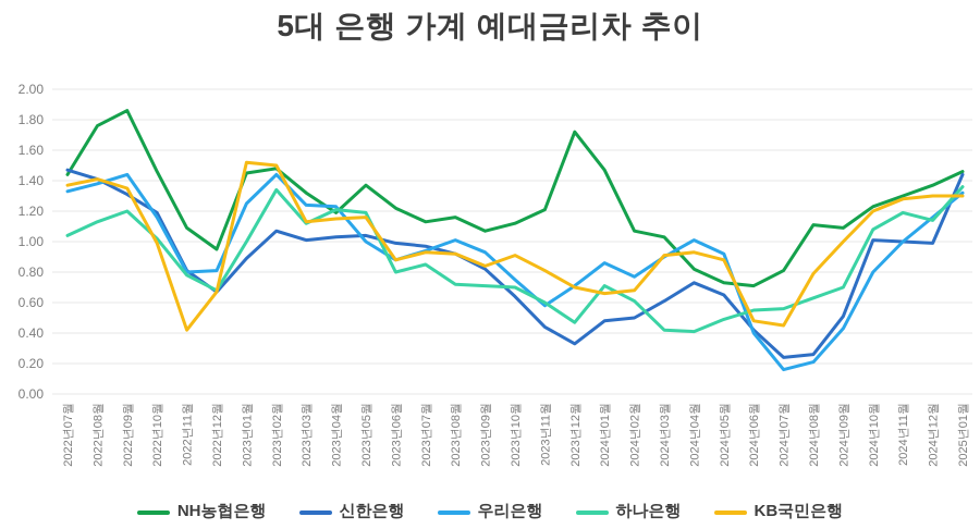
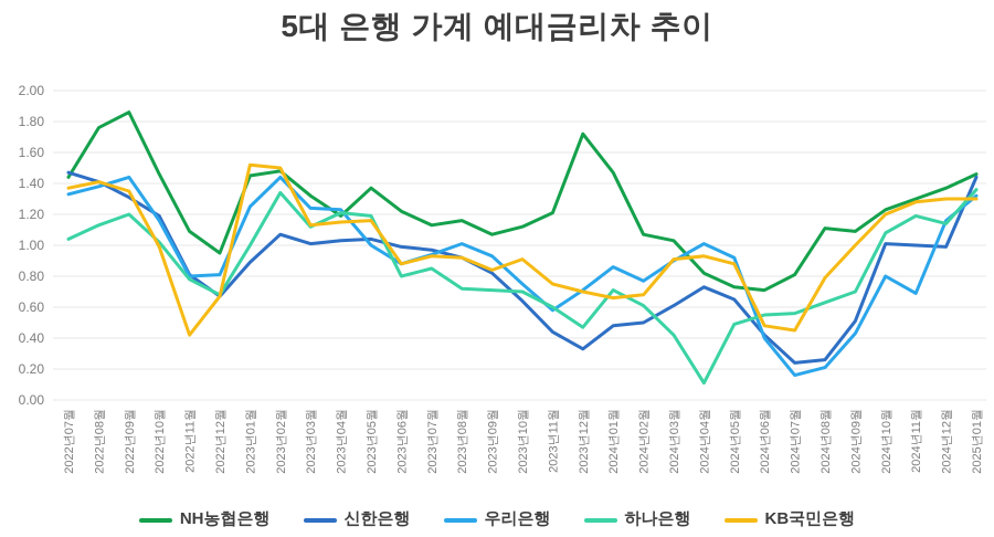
KB국민은행/2023년11월: 0.81 -> 0.75
하나은행/2024년04월: 0.41 -> 0.11
우리은행/2024년11월: 1.00 -> 0.69
